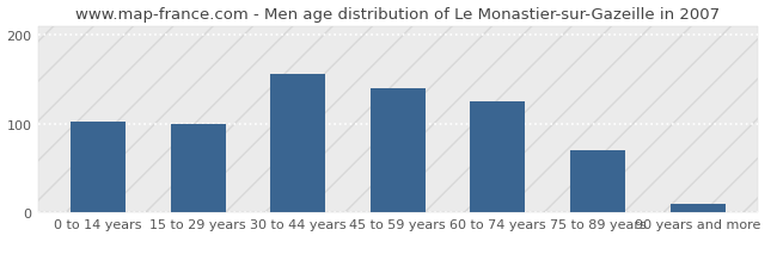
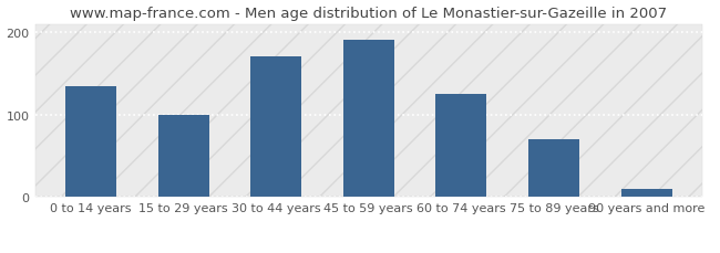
0 to 14 years: 102 -> 135
30 to 44 years: 156 -> 170
45 to 59 years: 140 -> 190
